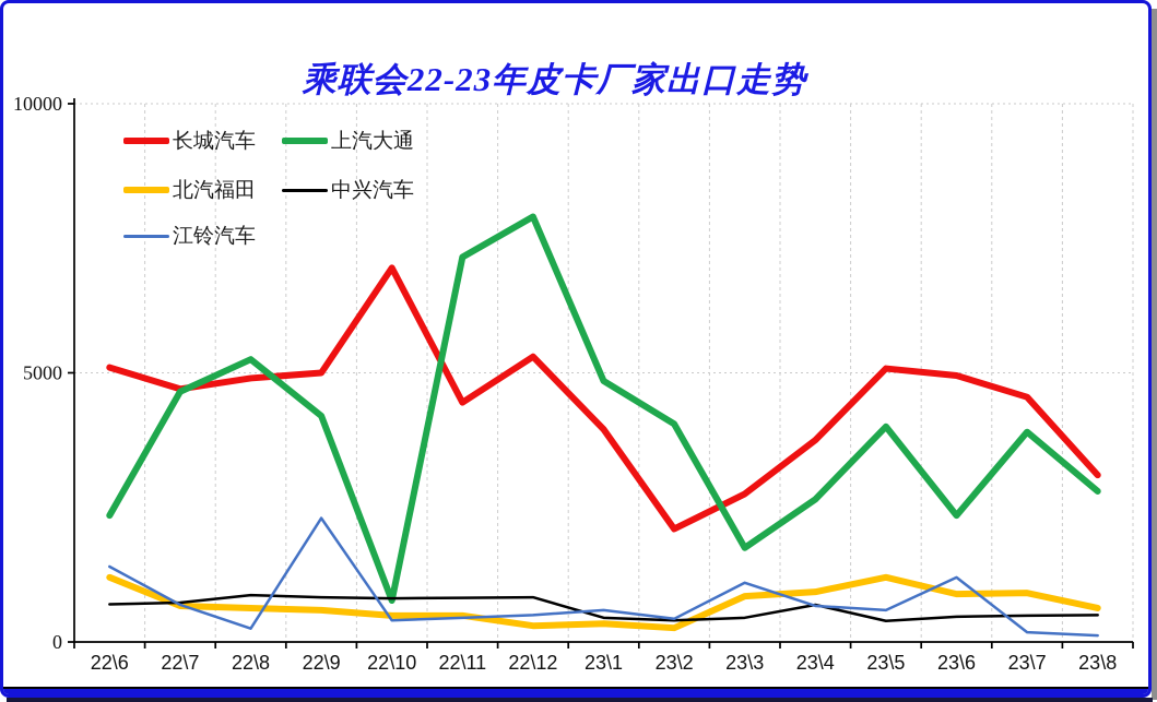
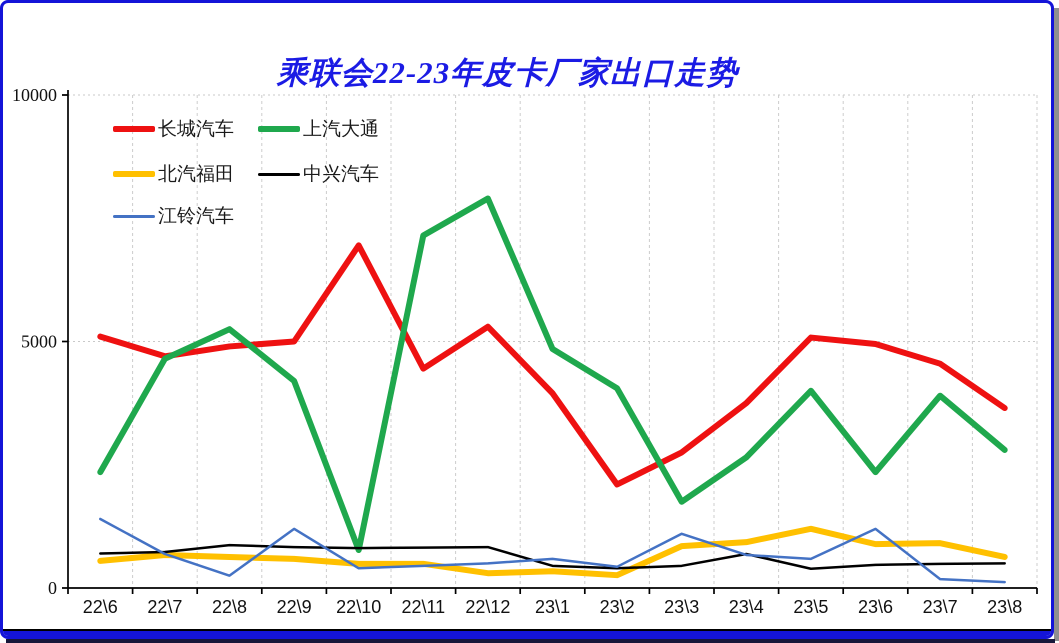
北汽福田/22\6: 1200 -> 600
江铃汽车/22\9: 2300 -> 1200
长城汽车/23\8: 3100 -> 3600
